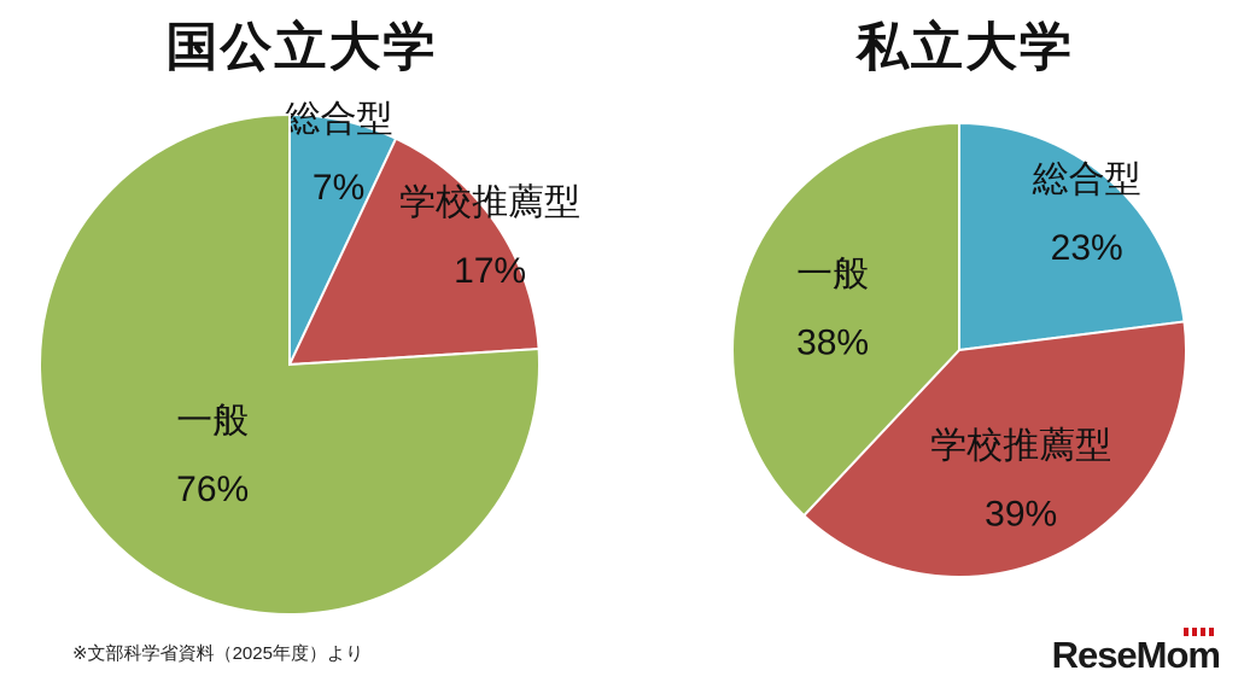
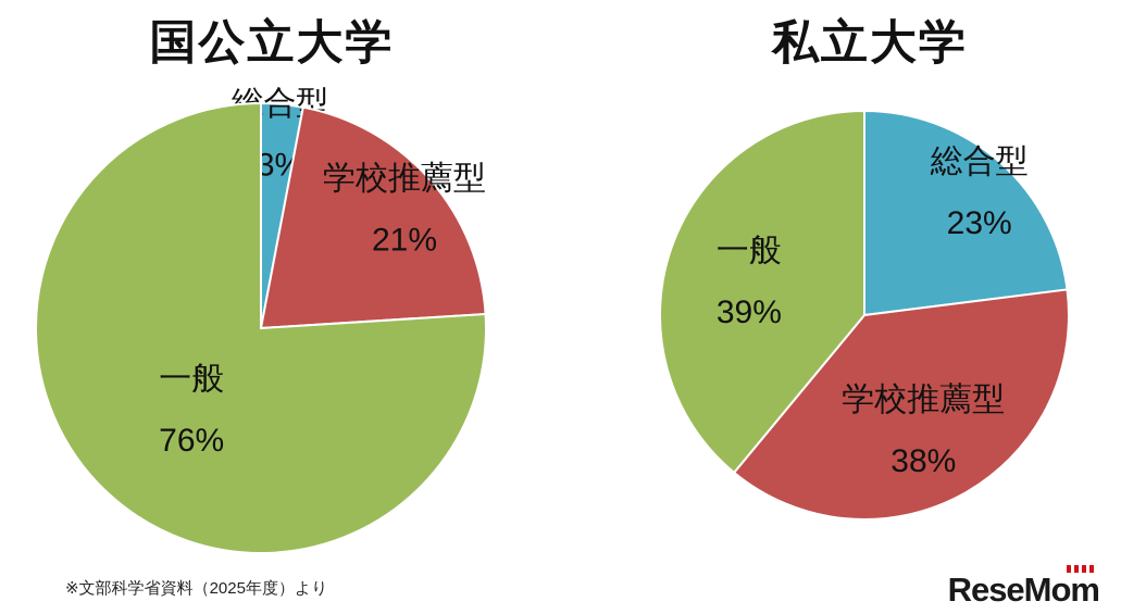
国公立大学/総合型: 7% -> 3%
国公立大学/学校推薦型: 17% -> 21%
私立大学/学校推薦型: 39% -> 38%
私立大学/一般: 38% -> 39%
